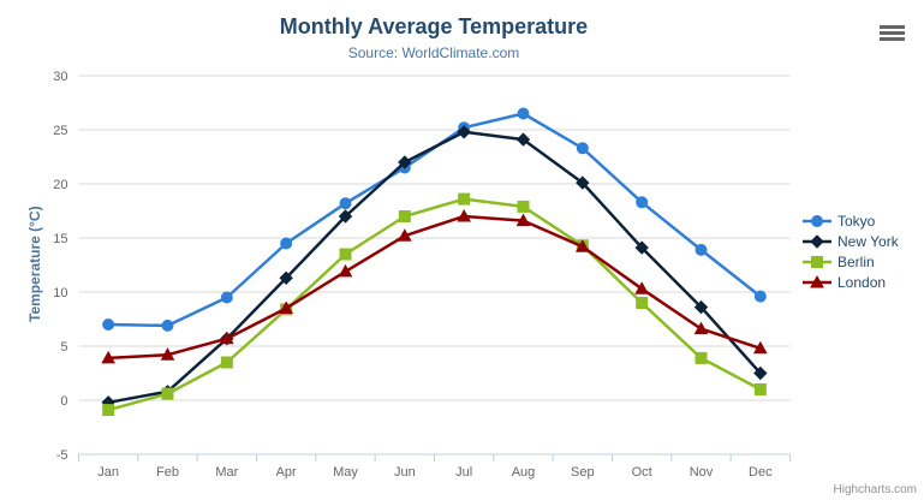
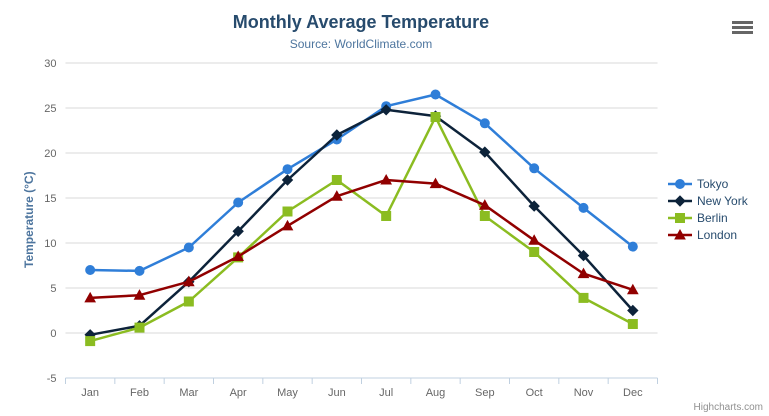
Berlin/Jul: 19 -> 13
Berlin/Aug: 18 -> 24
Berlin/Sep: 14 -> 13
